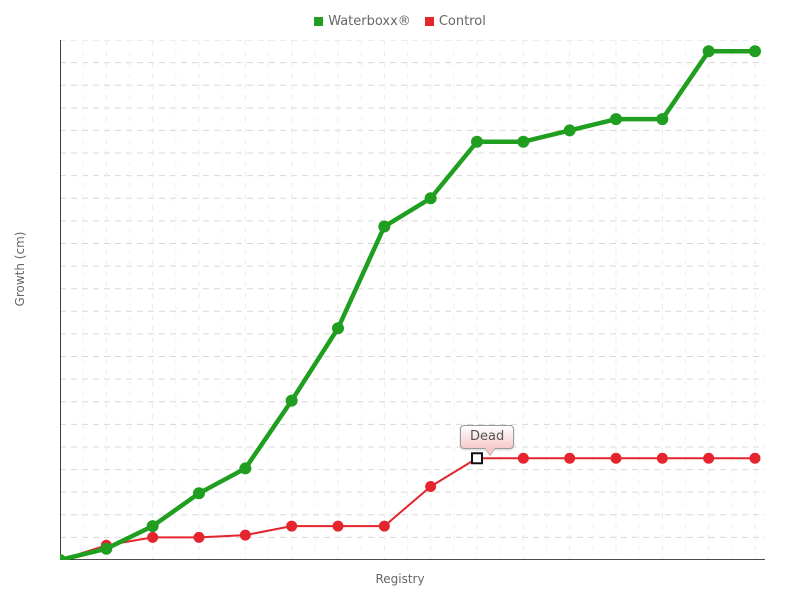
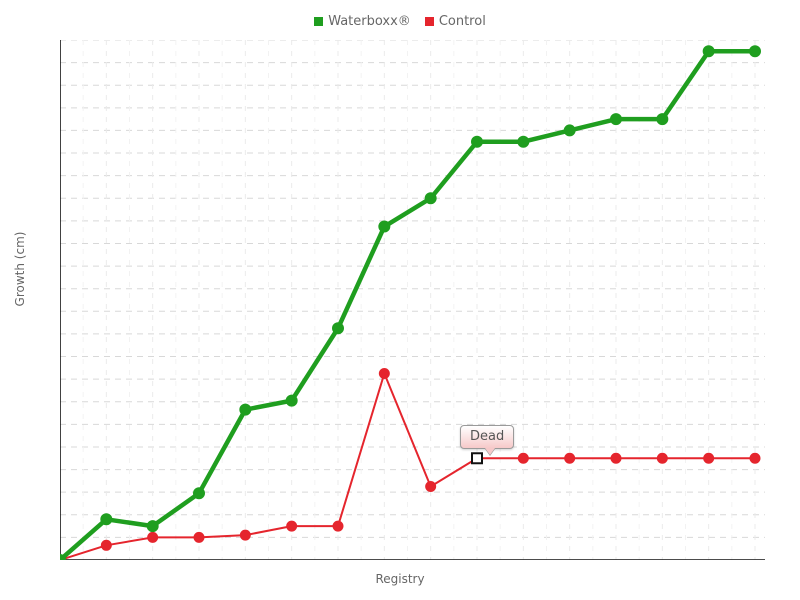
Waterboxx®/2: 1.0 -> 3.6
Waterboxx®/5: 8.1 -> 13.3
Control/8: 3.0 -> 16.5
